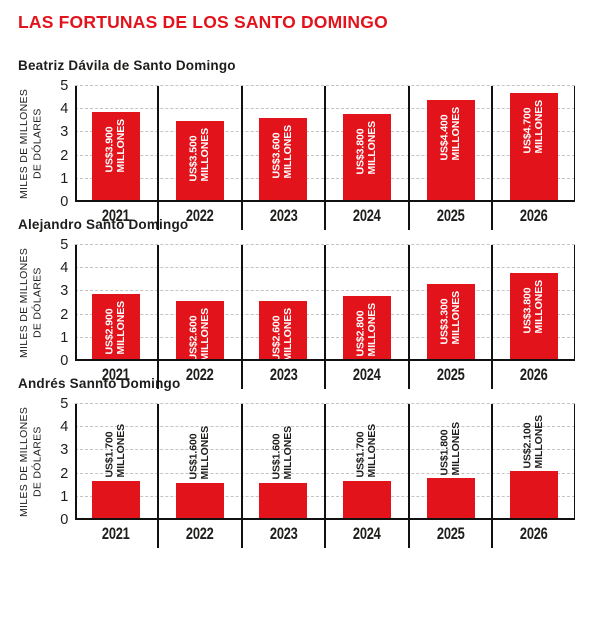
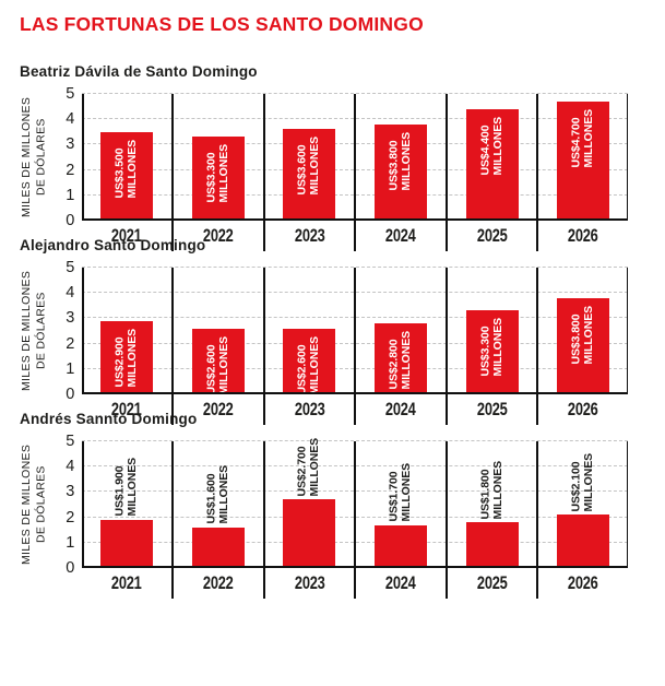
Beatriz Dávila de Santo Domingo/2021: 3.900 -> 3.500
Beatriz Dávila de Santo Domingo/2022: 3.500 -> 3.300
Andrés Sannto Domingo/2021: 1.700 -> 1.900
Andrés Sannto Domingo/2023: 1.600 -> 2.700
